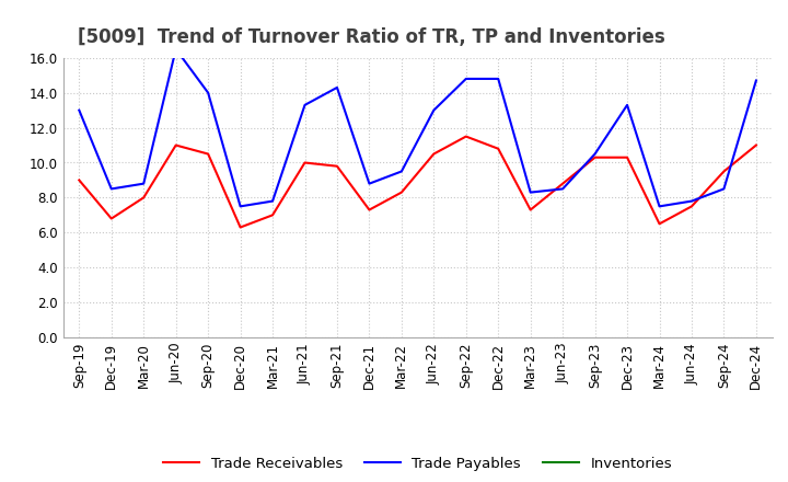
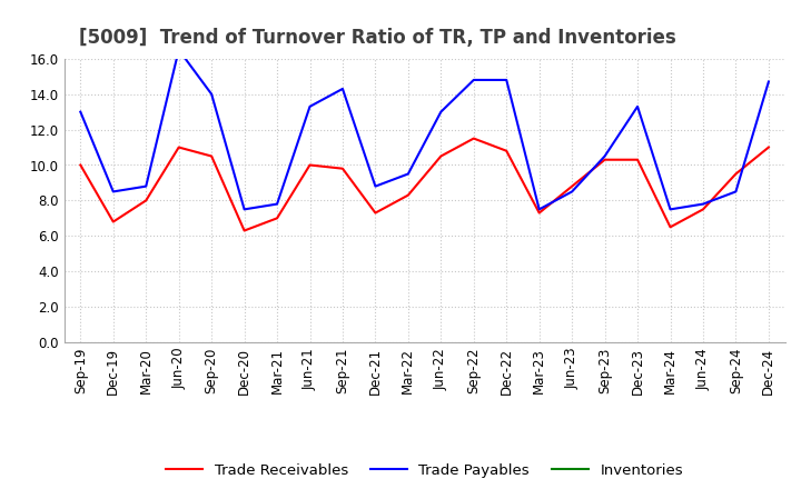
Trade Receivables/Sep-19: 9.0 -> 10.0
Trade Payables/Mar-23: 8.3 -> 7.5
